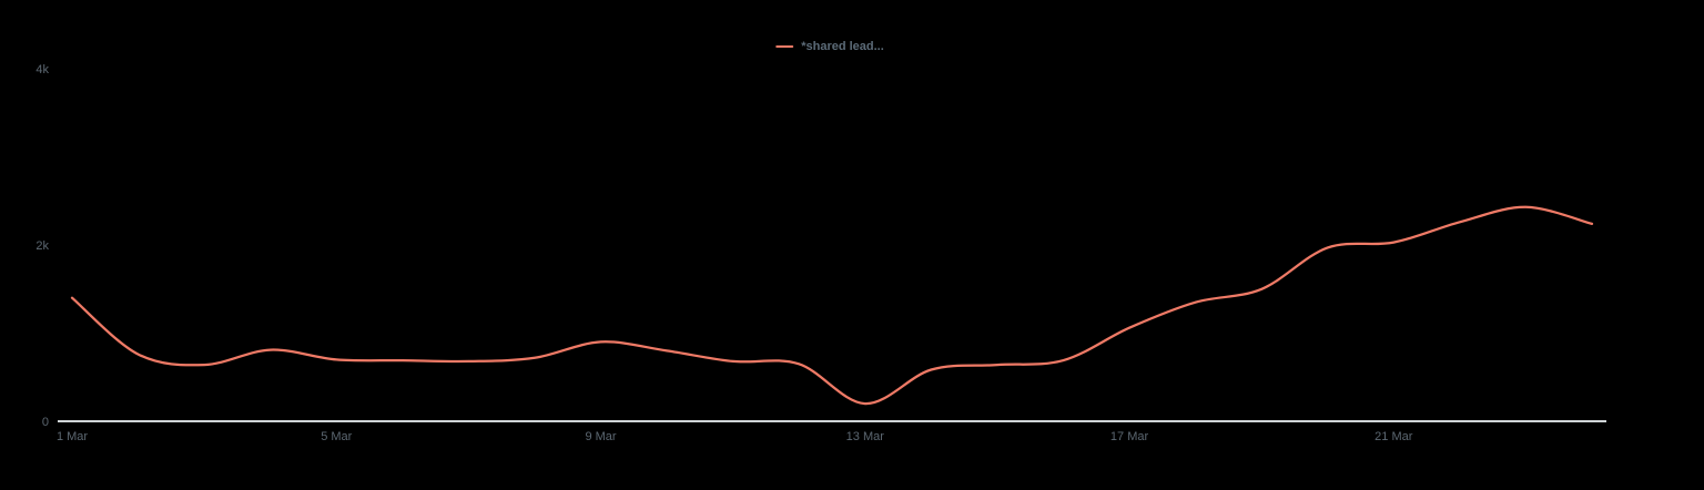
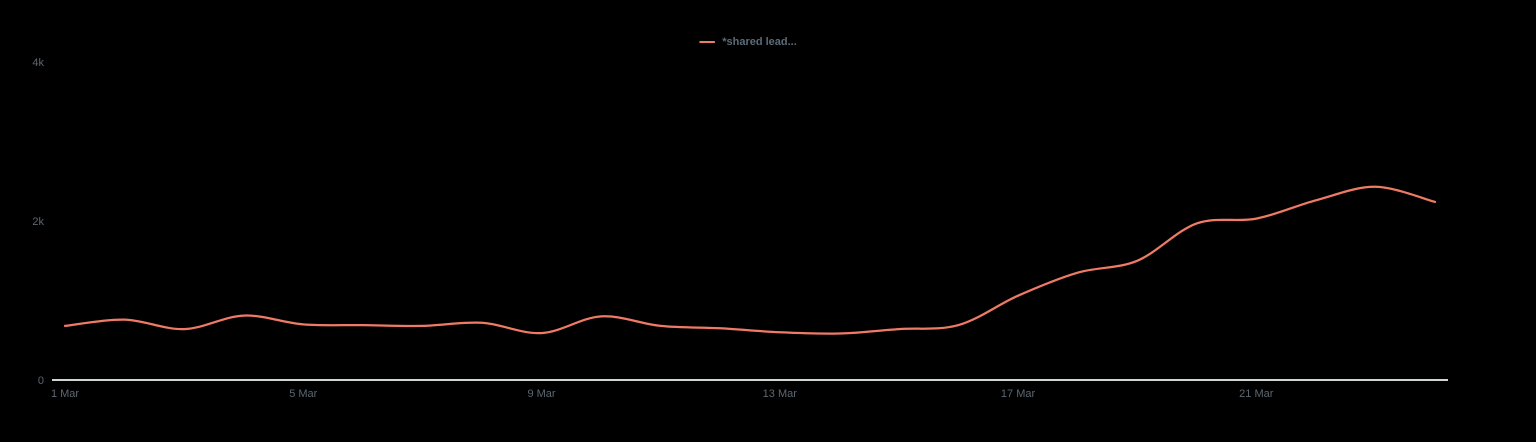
1 Mar: 1.4k -> 0.7k
9 Mar: 0.9k -> 0.6k
13 Mar: 0.2k -> 0.6k
